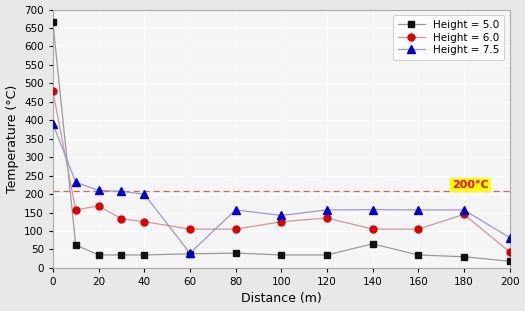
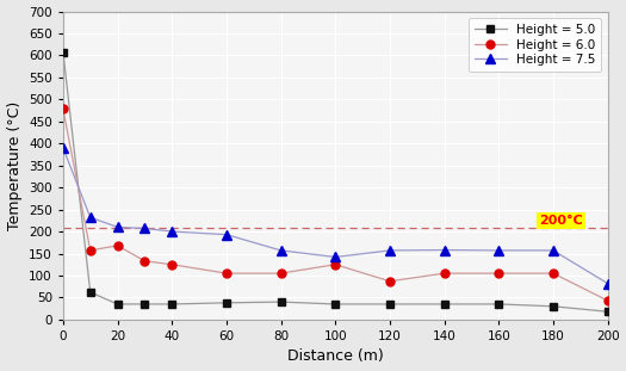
Height = 5.0/0: 665 -> 608
Height = 7.5/60: 40 -> 193
Height = 6.0/120: 135 -> 87
Height = 5.0/140: 65 -> 35
Height = 6.0/180: 145 -> 105
